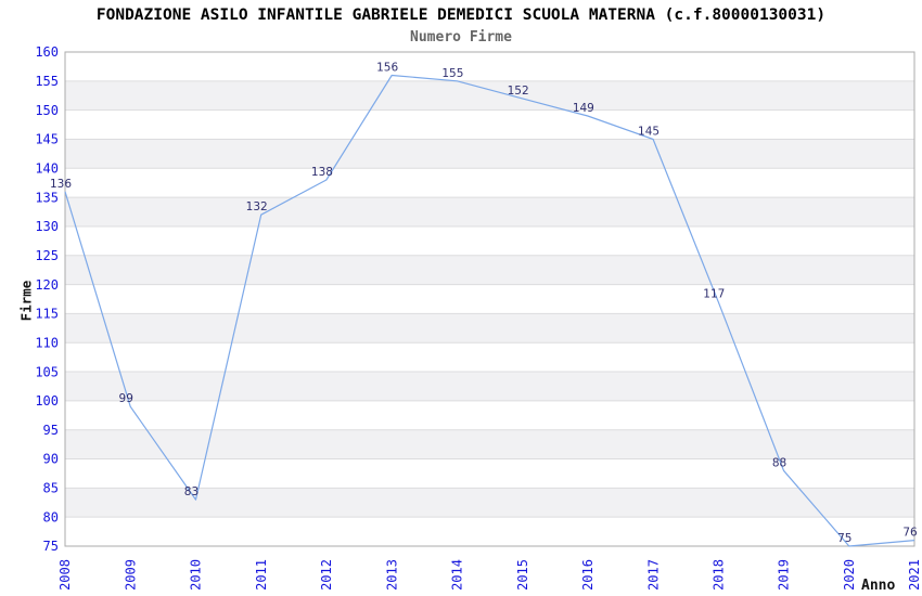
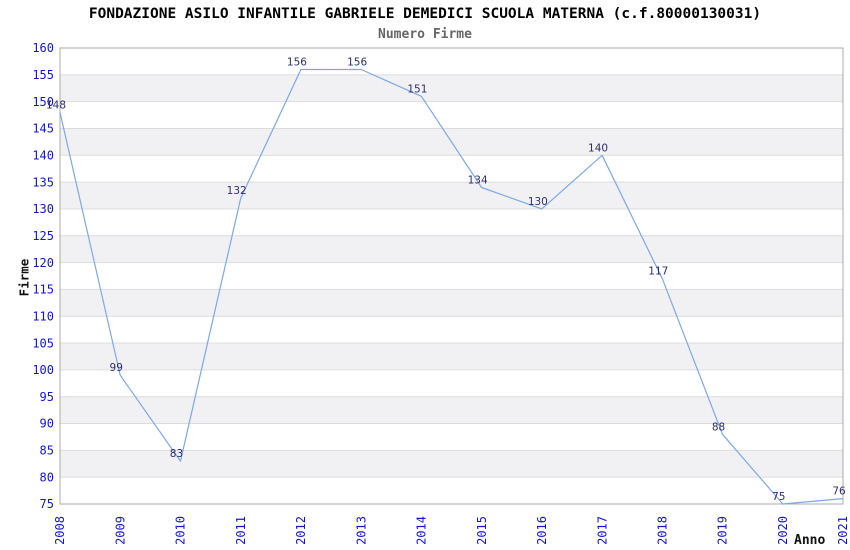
2008: 136 -> 148
2012: 138 -> 156
2014: 155 -> 151
2015: 152 -> 134
2016: 149 -> 130
2017: 145 -> 140
